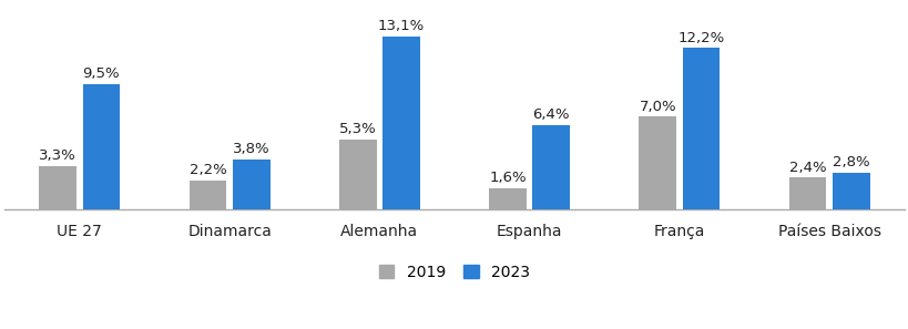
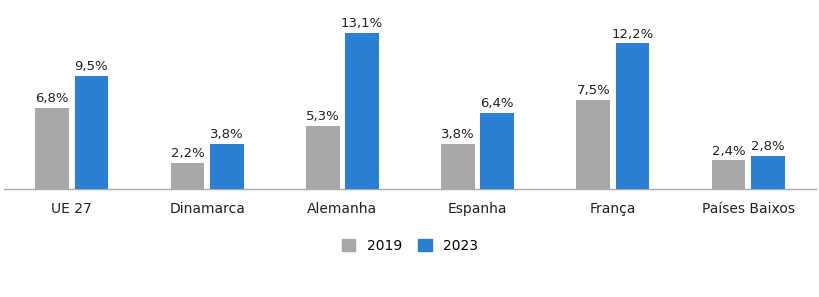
2019/UE 27: 3,3% -> 6,8%
2019/Espanha: 1,6% -> 3,8%
2019/França: 7,0% -> 7,5%
